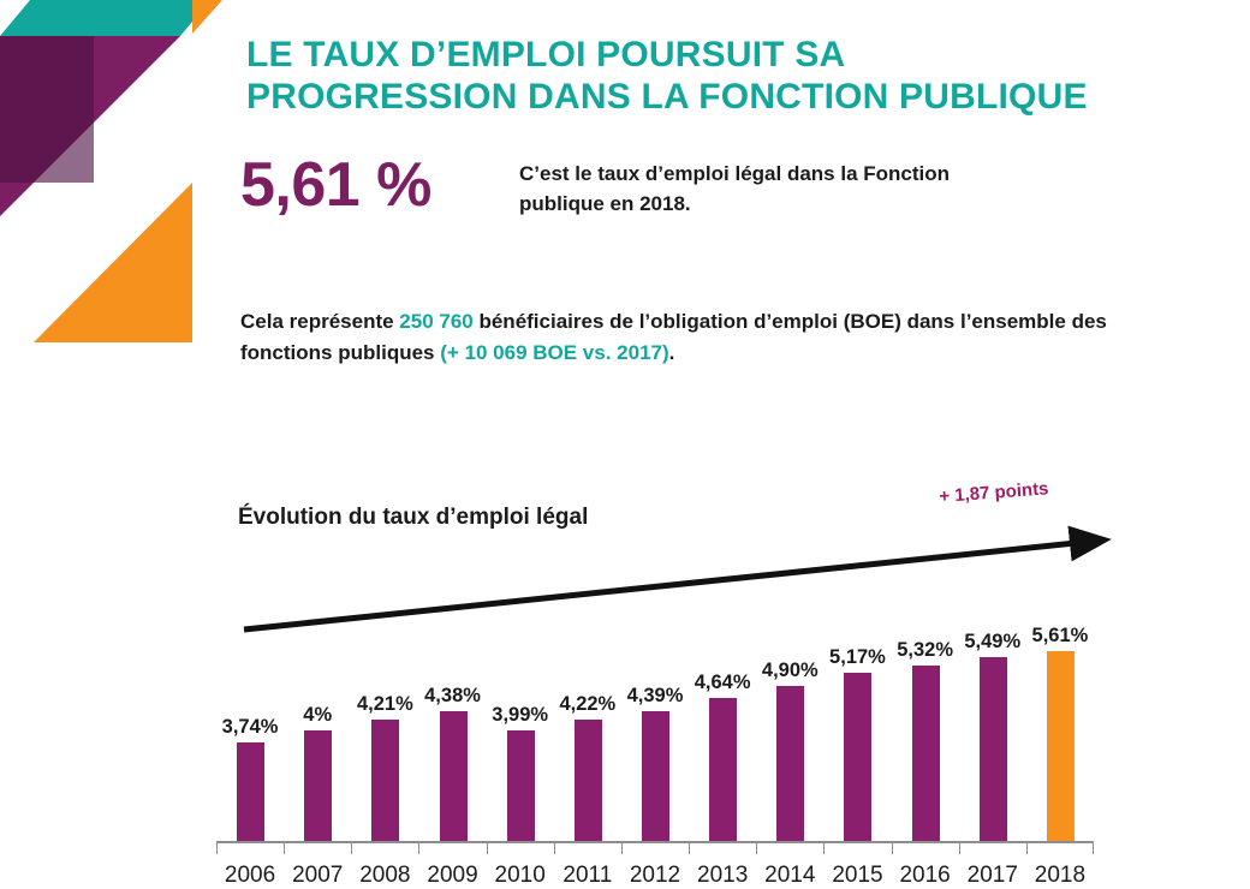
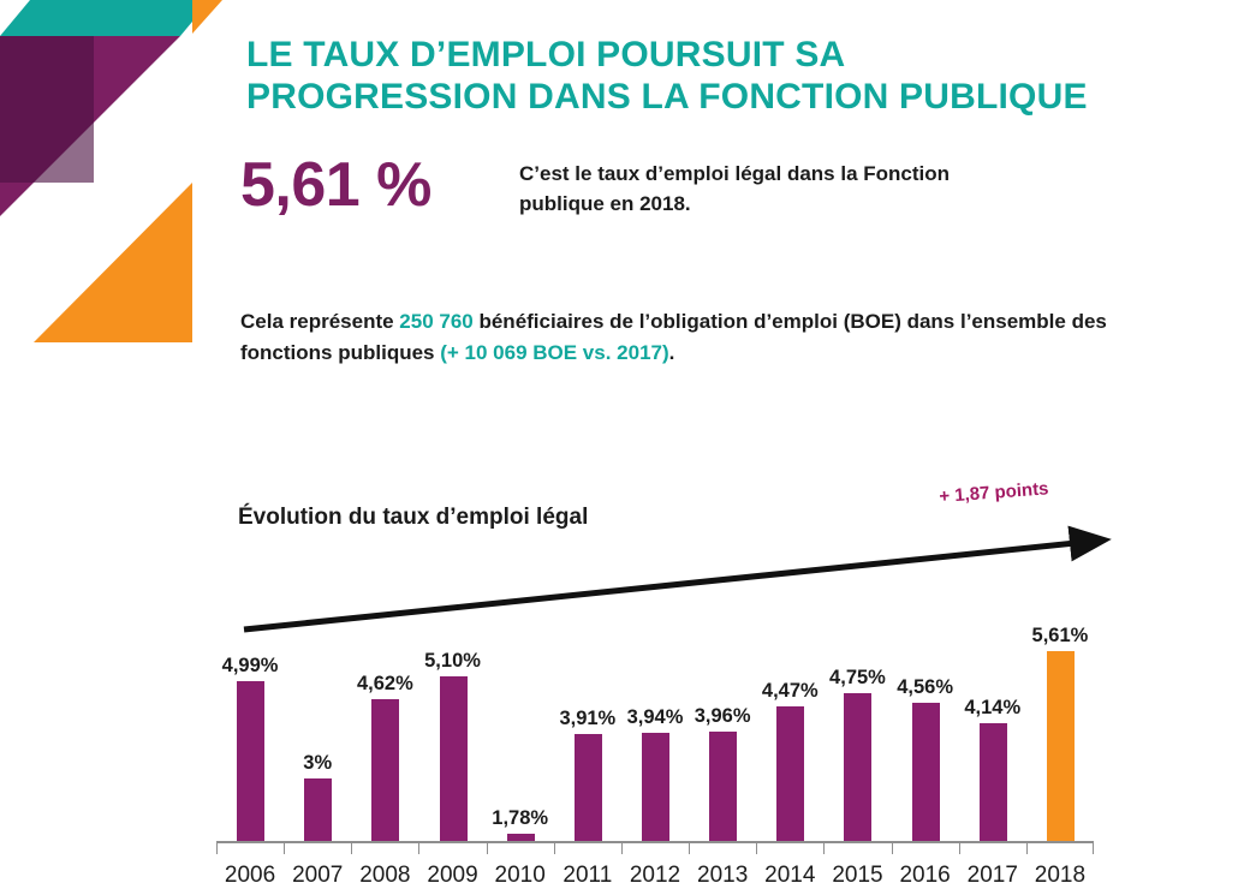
2006: 3,74% -> 4,99%
2007: 4% -> 3%
2008: 4,21% -> 4,62%
2009: 4,38% -> 5,10%
2010: 3,99% -> 1,78%
2011: 4,22% -> 3,91%
2012: 4,39% -> 3,94%
2013: 4,64% -> 3,96%
2014: 4,90% -> 4,47%
2015: 5,17% -> 4,75%
2016: 5,32% -> 4,56%
2017: 5,49% -> 4,14%
